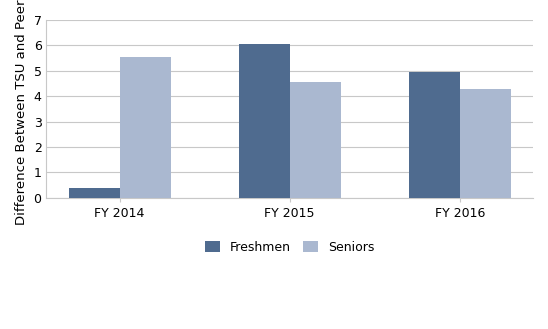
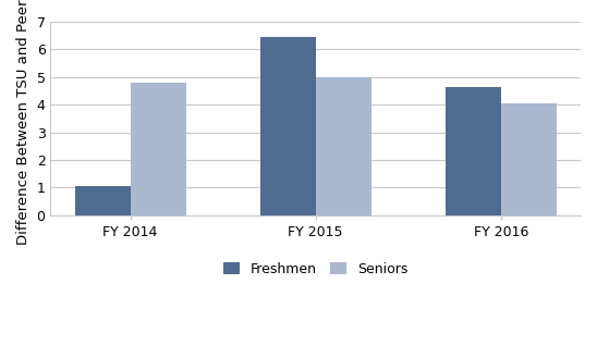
Freshmen/FY 2014: 0.40 -> 1.05
Seniors/FY 2014: 5.55 -> 4.80
Freshmen/FY 2015: 6.05 -> 6.45
Seniors/FY 2015: 4.55 -> 5.00
Freshmen/FY 2016: 4.95 -> 4.65
Seniors/FY 2016: 4.30 -> 4.05
